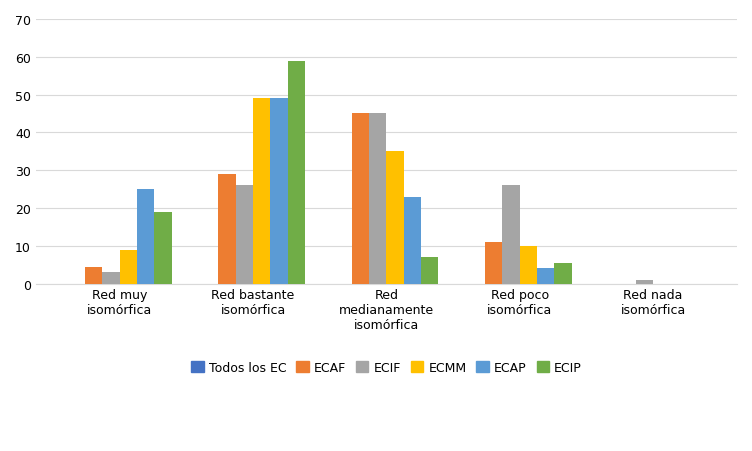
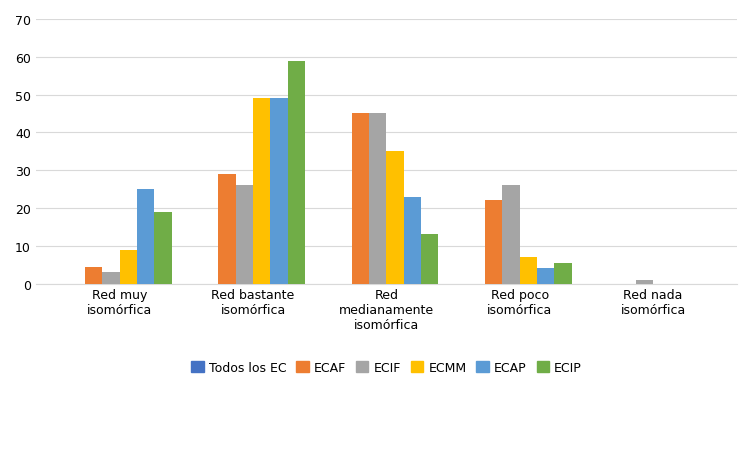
ECIP/Red medianamente isomórfica: 7.0 -> 13.0
ECAF/Red poco isomórfica: 11.0 -> 22.0
ECMM/Red poco isomórfica: 10 -> 7
